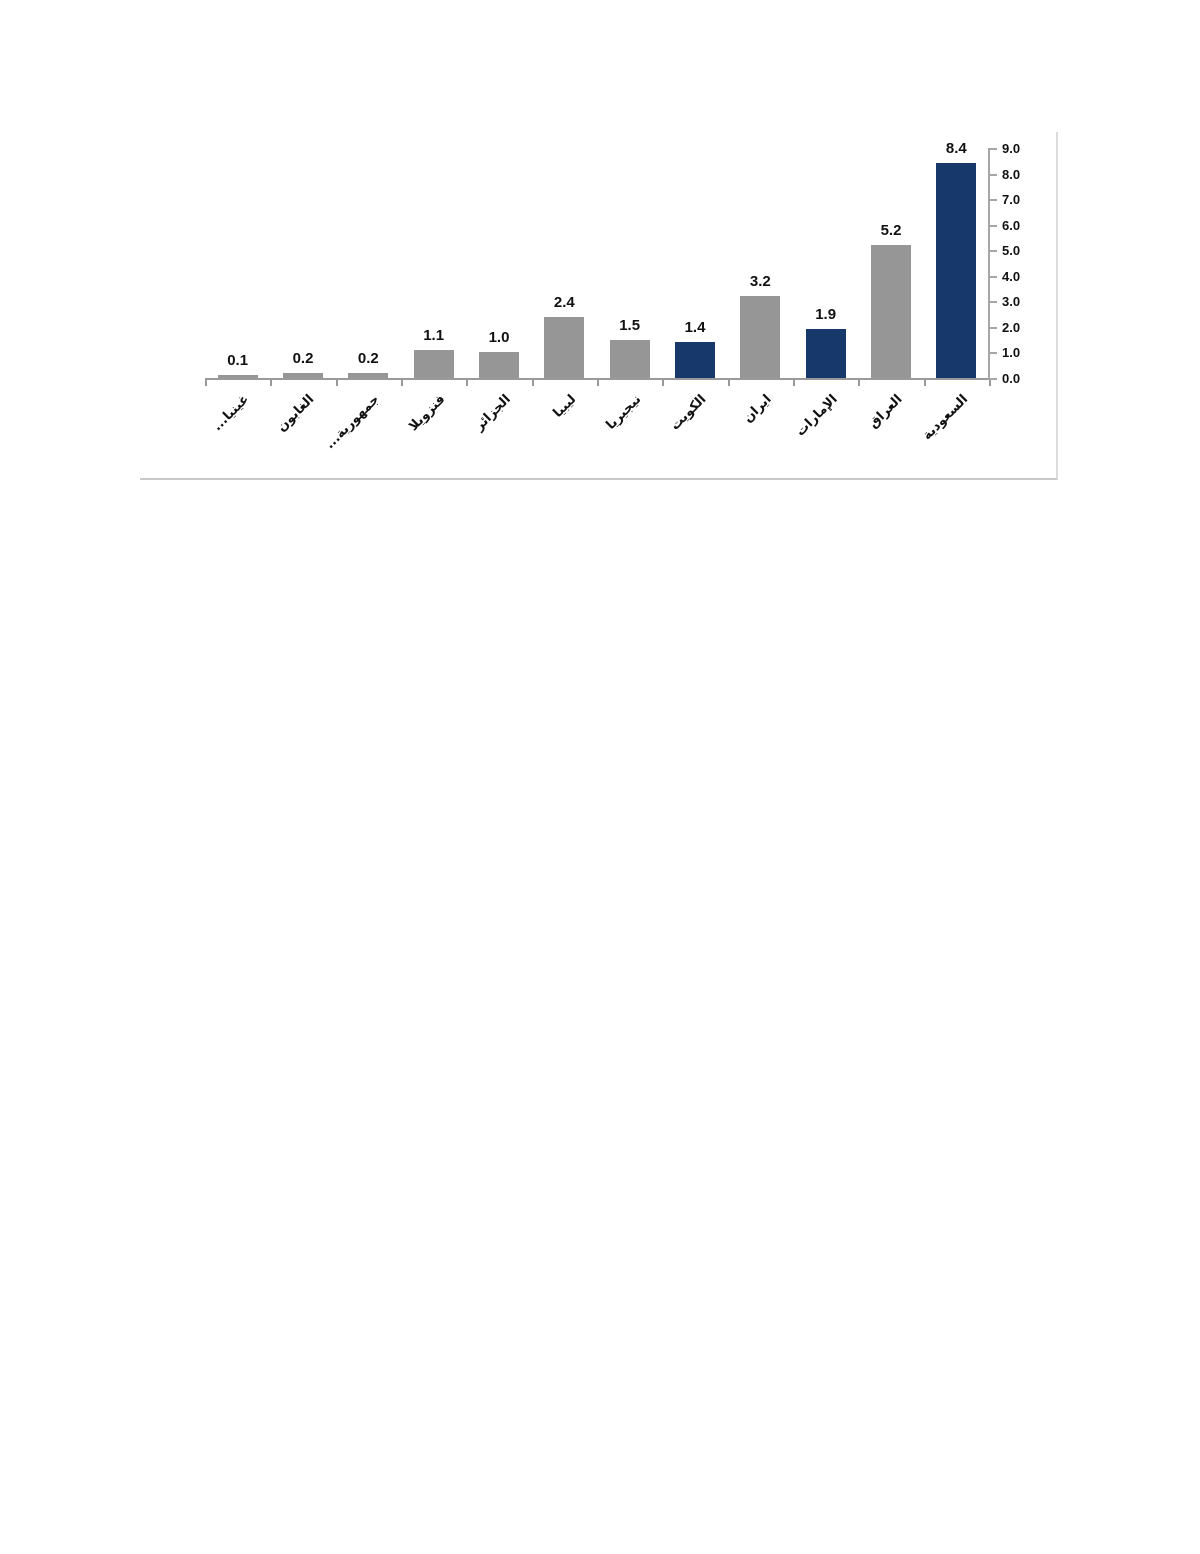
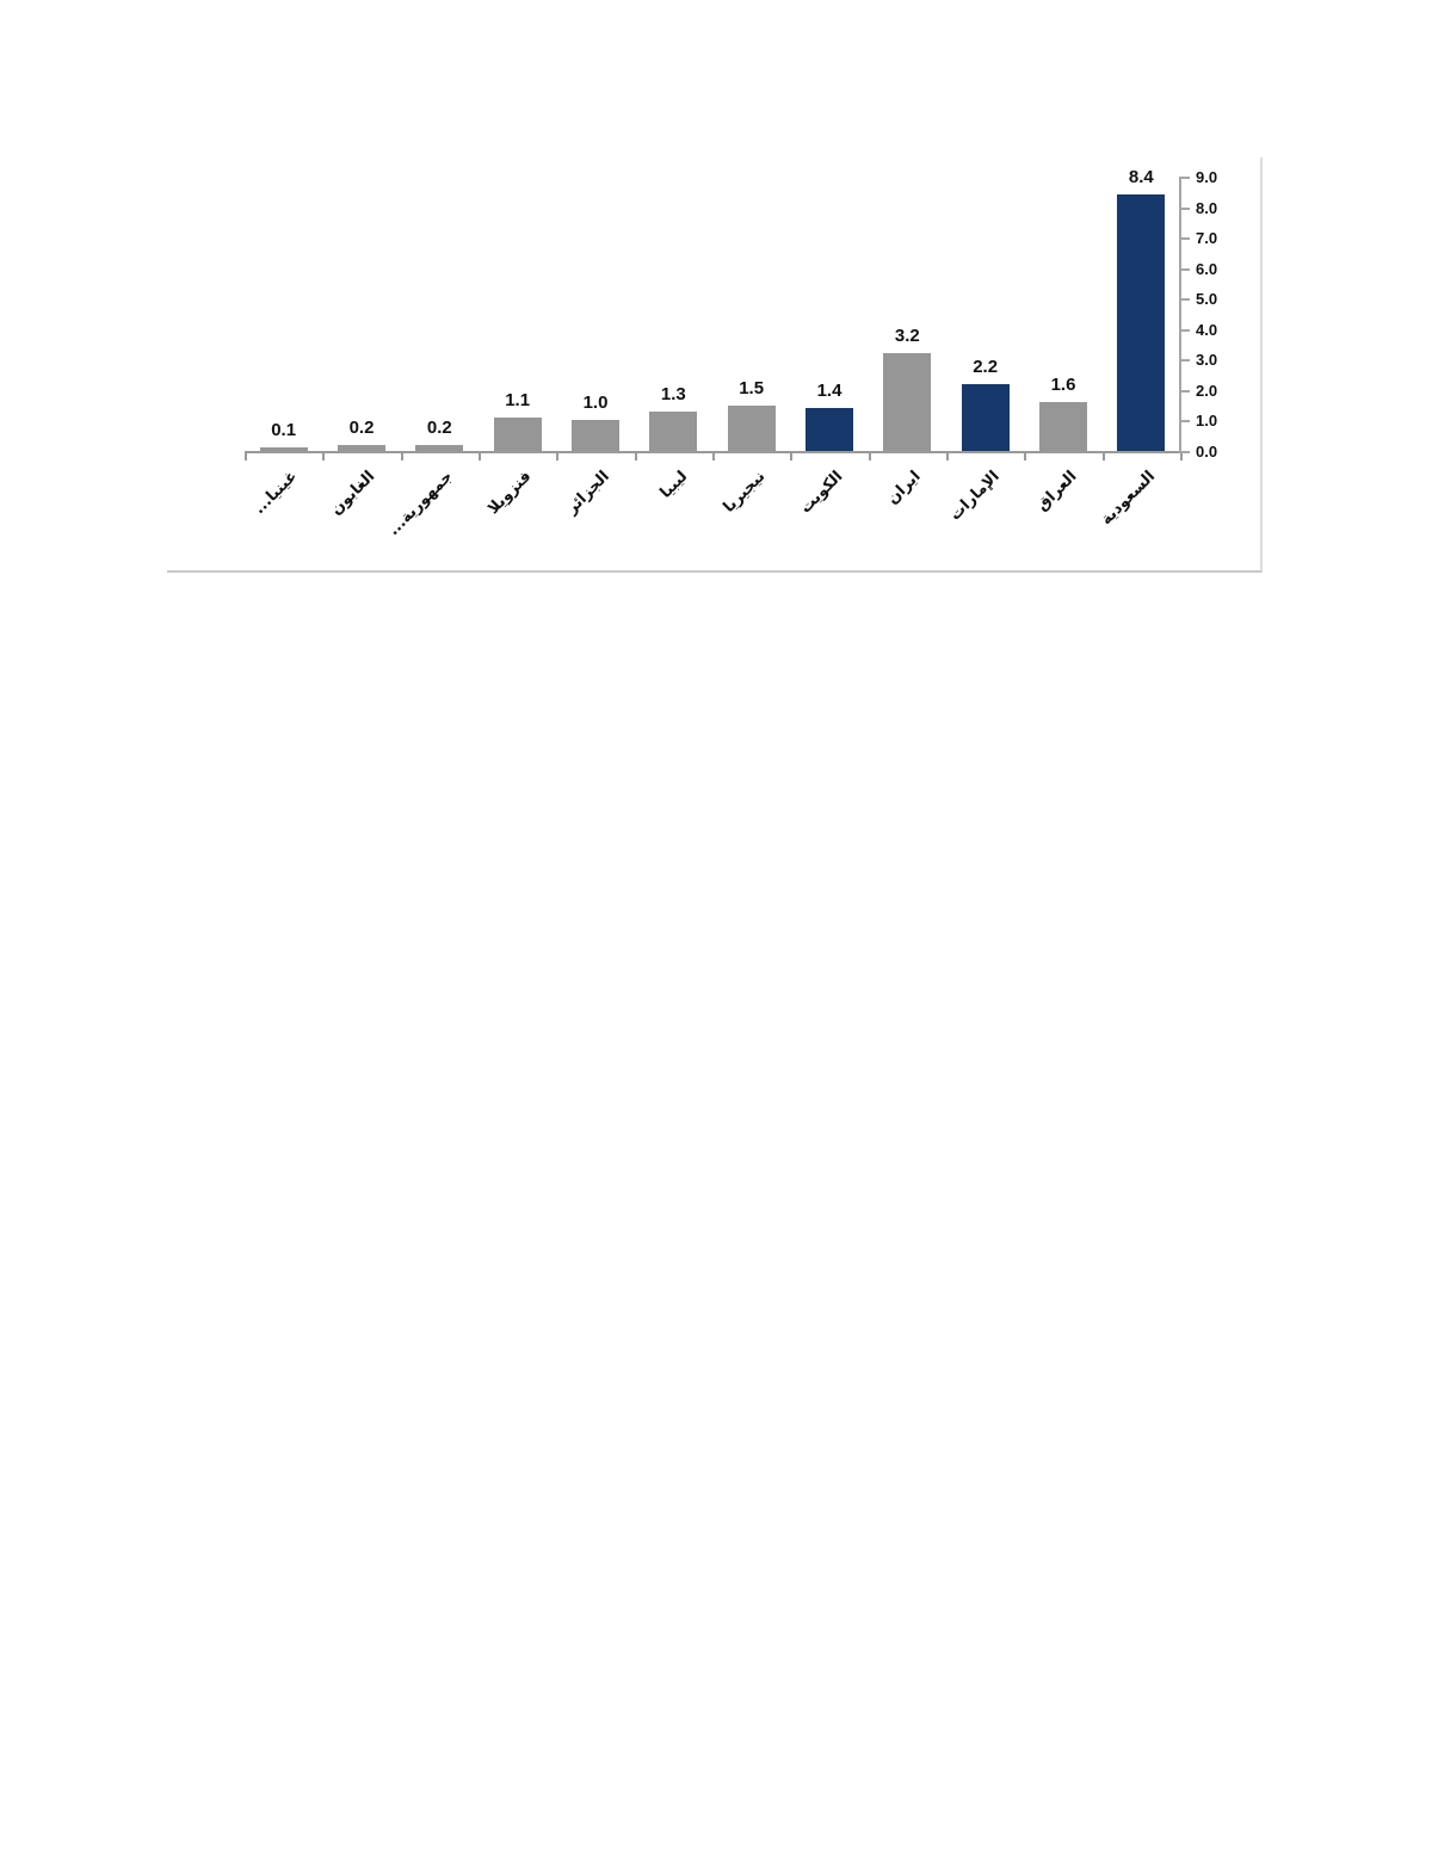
ليبيا: 2.4 -> 1.3
الإمارات: 1.9 -> 2.2
العراق: 5.2 -> 1.6
